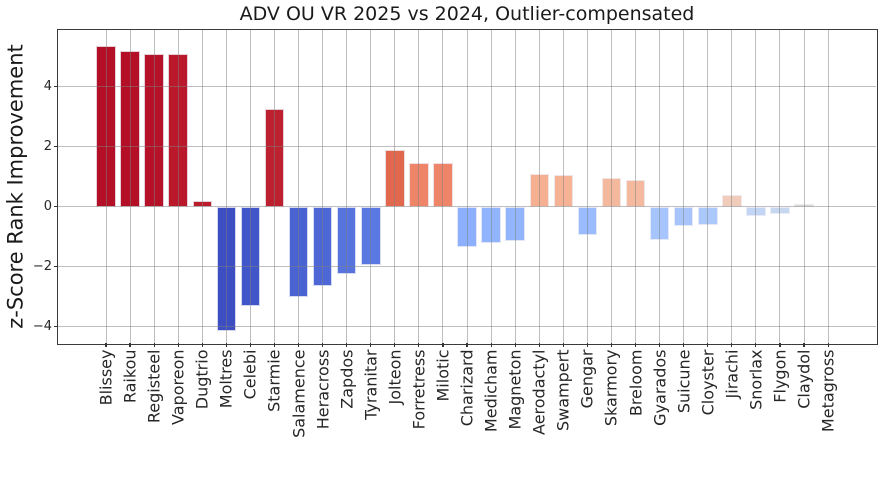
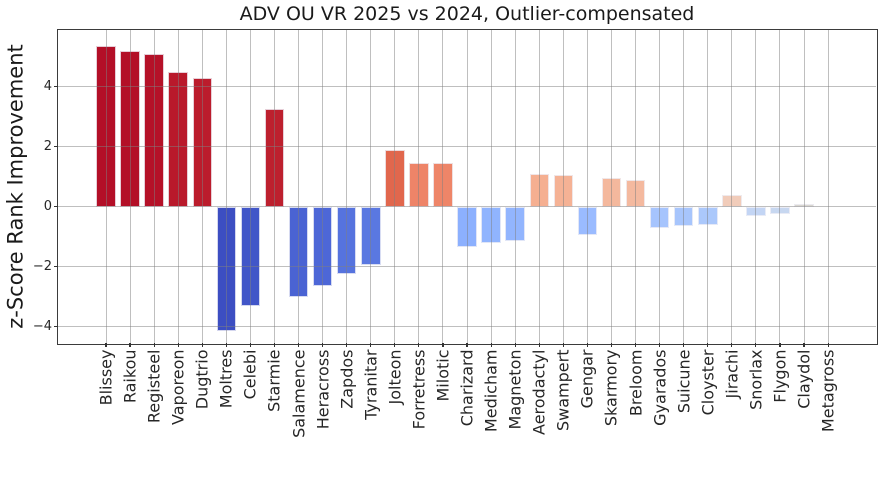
Vaporeon: 5.1 -> 4.5
Dugtrio: 0.2 -> 4.3
Gyarados: -1.1 -> -0.7
